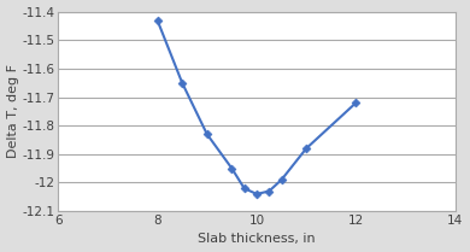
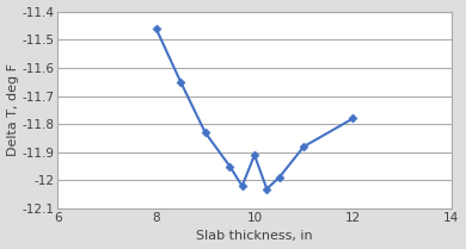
8: -11.43 -> -11.46
10: -12.04 -> -11.91
12: -11.72 -> -11.78
